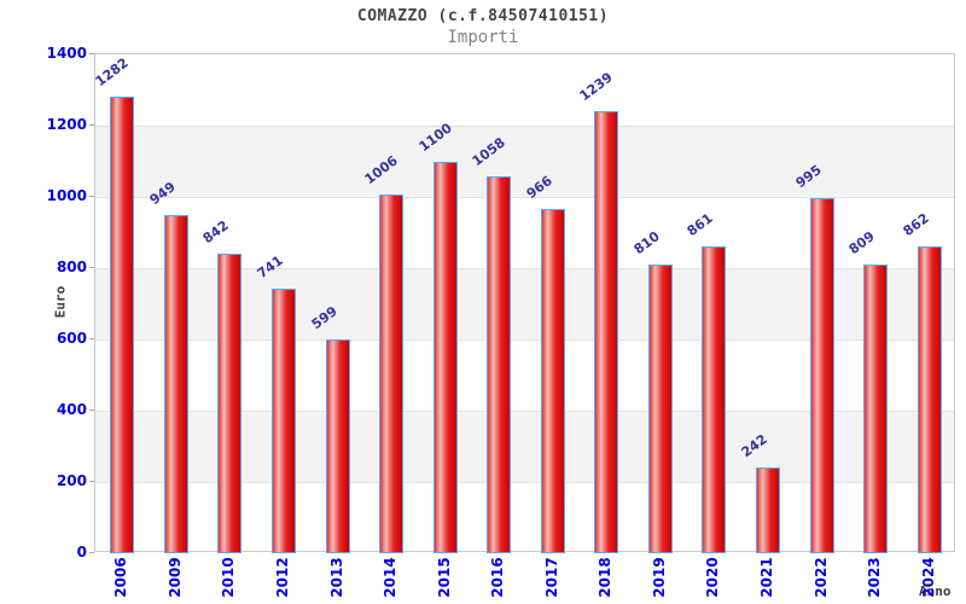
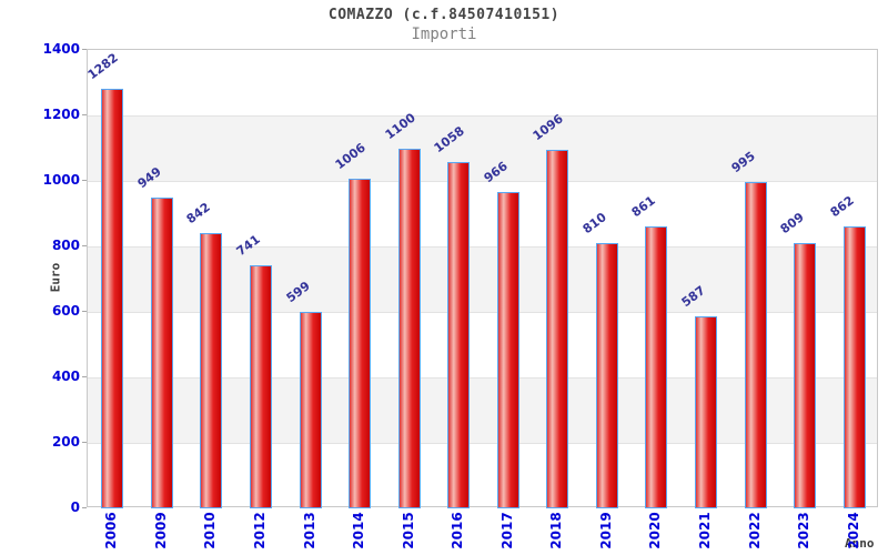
2018: 1239 -> 1096
2021: 242 -> 587
